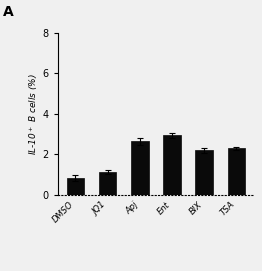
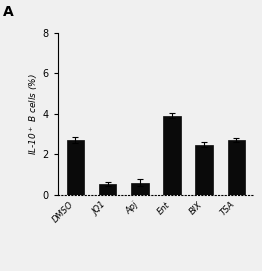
DMSO: 0.85 -> 2.72
JQ1: 1.15 -> 0.55
Apj: 2.65 -> 0.60
Ent: 2.95 -> 3.90
BIX: 2.20 -> 2.48
TSA: 2.30 -> 2.72
